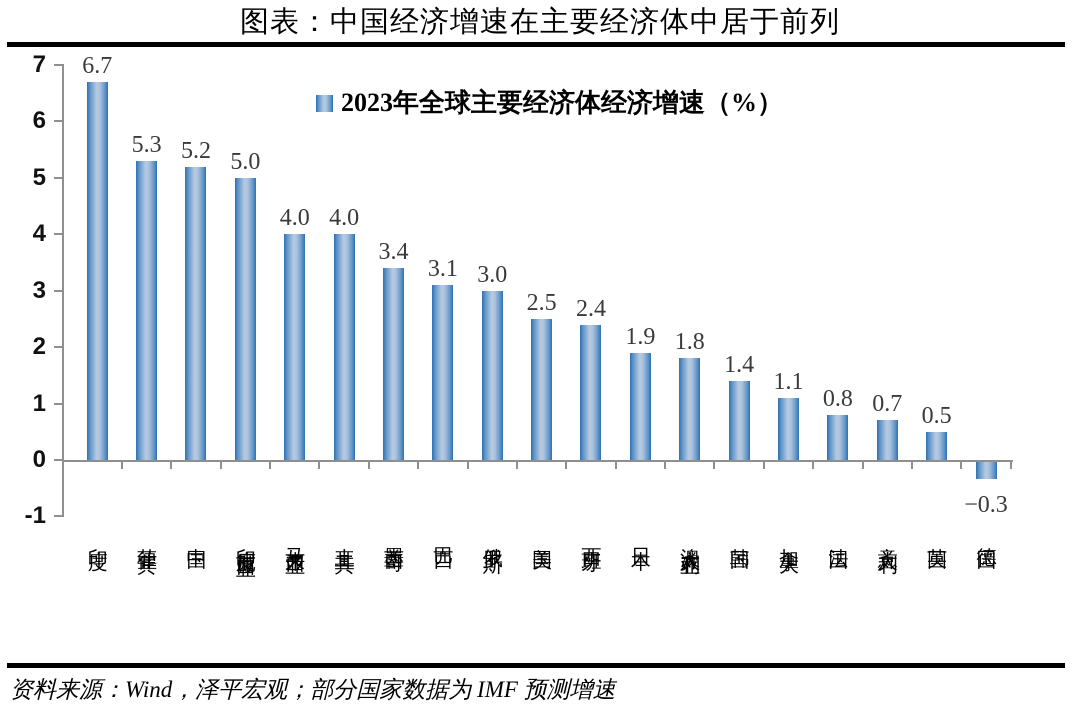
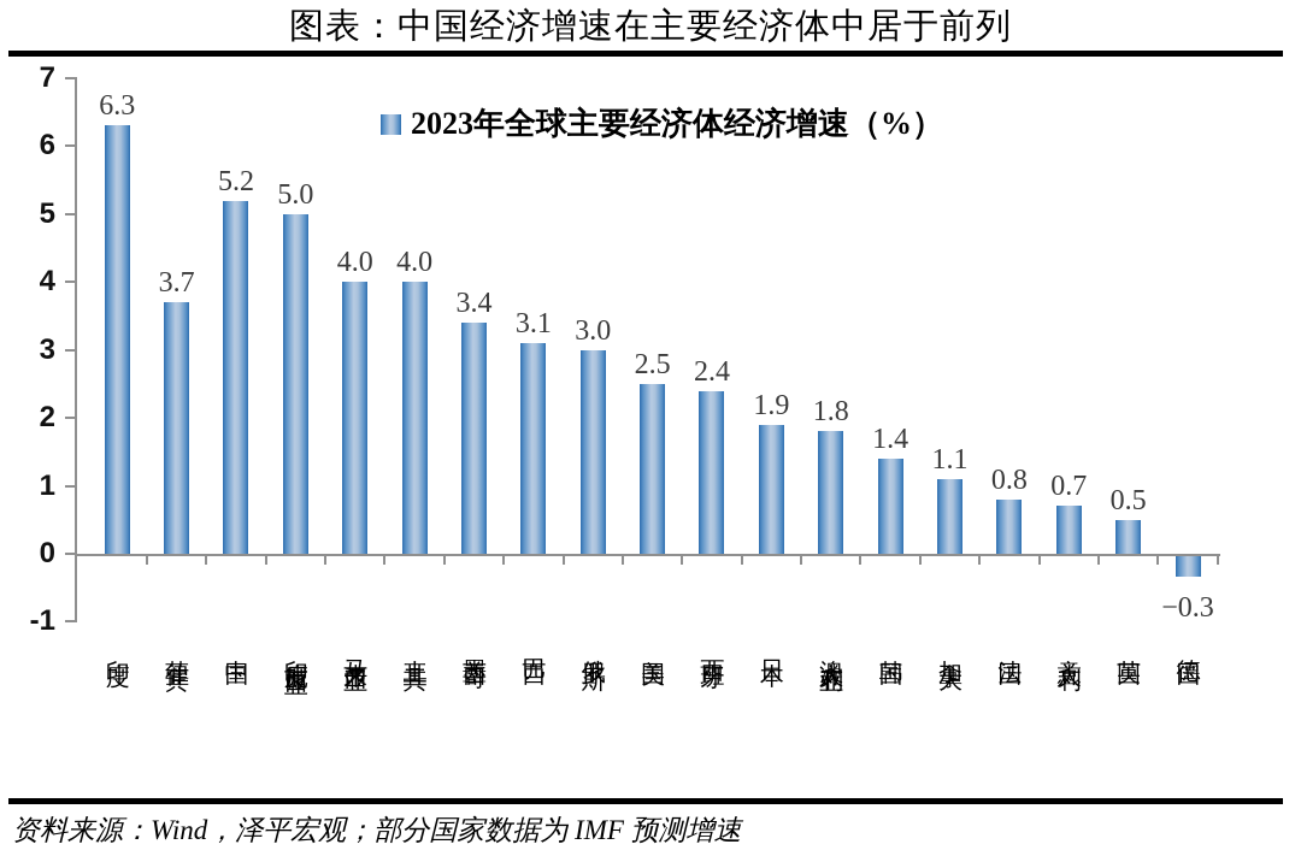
印度: 6.7 -> 6.3
菲律宾: 5.3 -> 3.7
